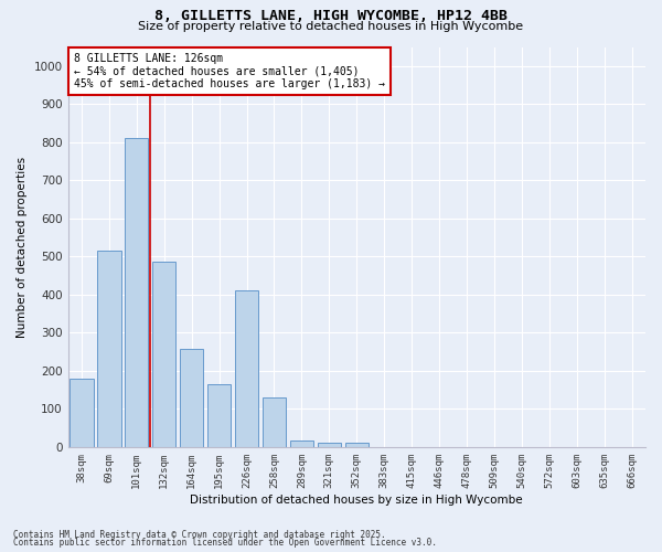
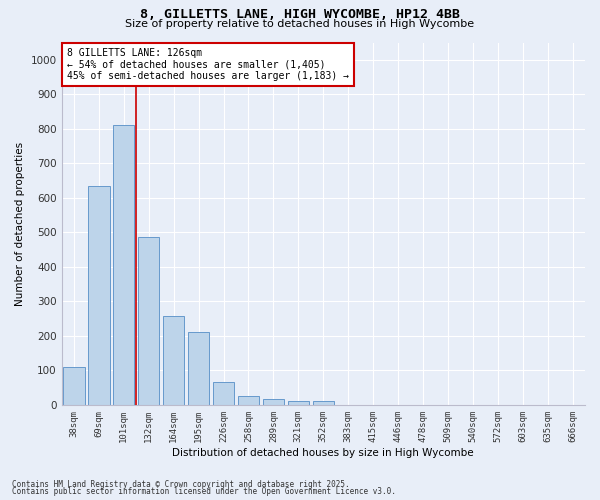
38sqm: 180 -> 110
69sqm: 515 -> 635
195sqm: 165 -> 212
226sqm: 410 -> 65
258sqm: 130 -> 27
